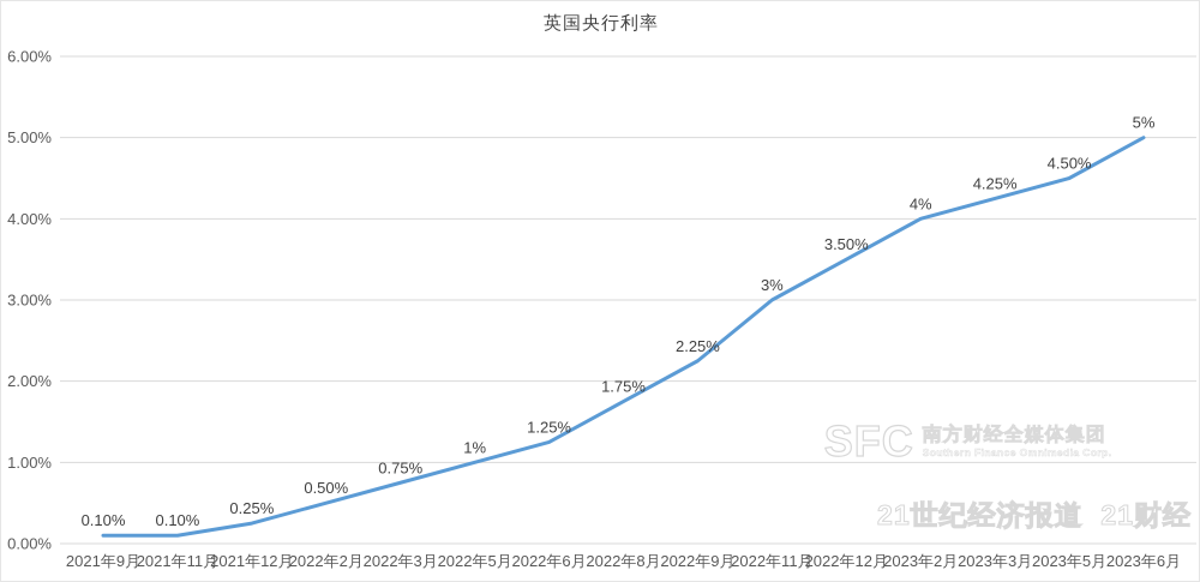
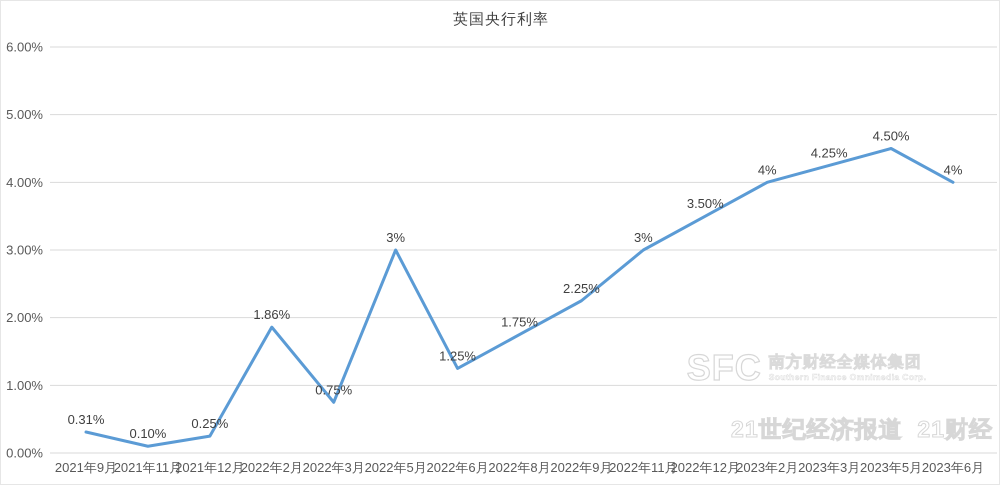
2021年9月: 0.10% -> 0.31%
2022年2月: 0.50% -> 1.86%
2022年5月: 1% -> 3%
2023年6月: 5% -> 4%
